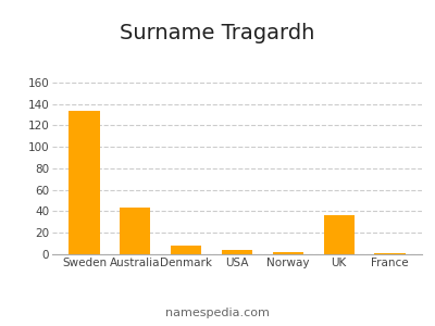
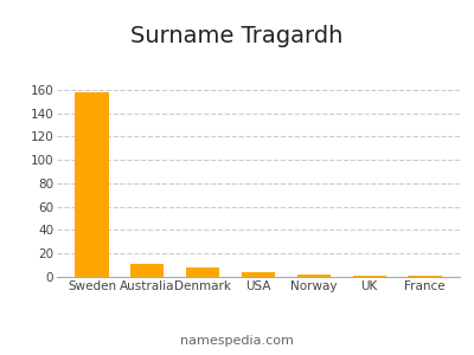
Sweden: 134 -> 158
Australia: 44 -> 11
UK: 36 -> 1
